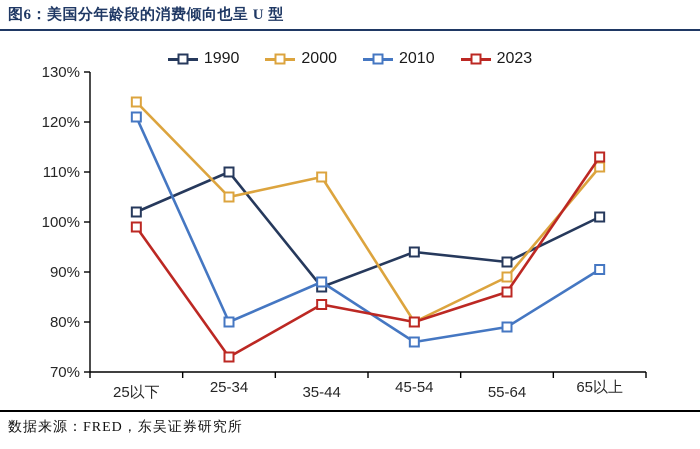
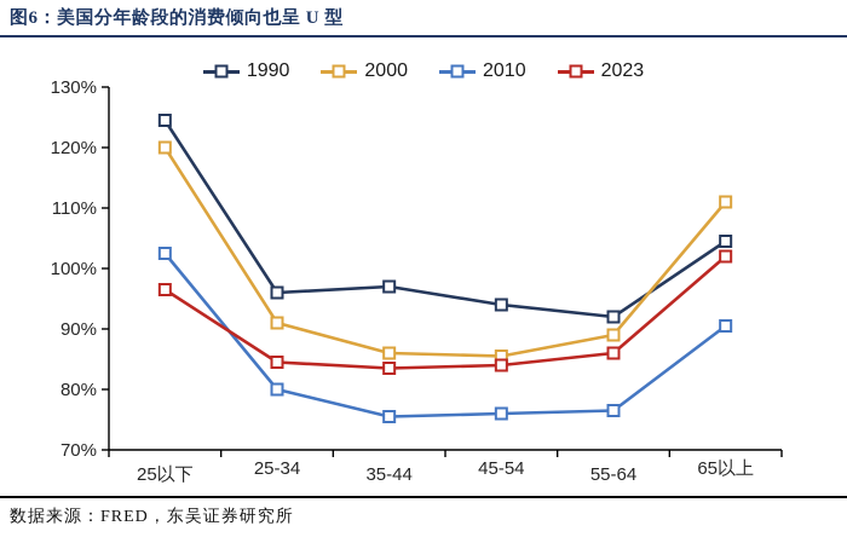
1990/25以下: 102% -> 124%
2000/25以下: 124% -> 120%
2010/25以下: 121% -> 102%
2023/25以下: 99% -> 96%
1990/25-34: 110% -> 96%
2000/25-34: 105% -> 91%
2023/25-34: 73% -> 84%
1990/35-44: 87% -> 97%
2000/35-44: 109% -> 86%
2010/35-44: 88% -> 76%
2000/45-54: 80% -> 86%
2023/45-54: 80% -> 84%
2010/55-64: 79% -> 76%
1990/65以上: 101% -> 104%
2023/65以上: 113% -> 102%
